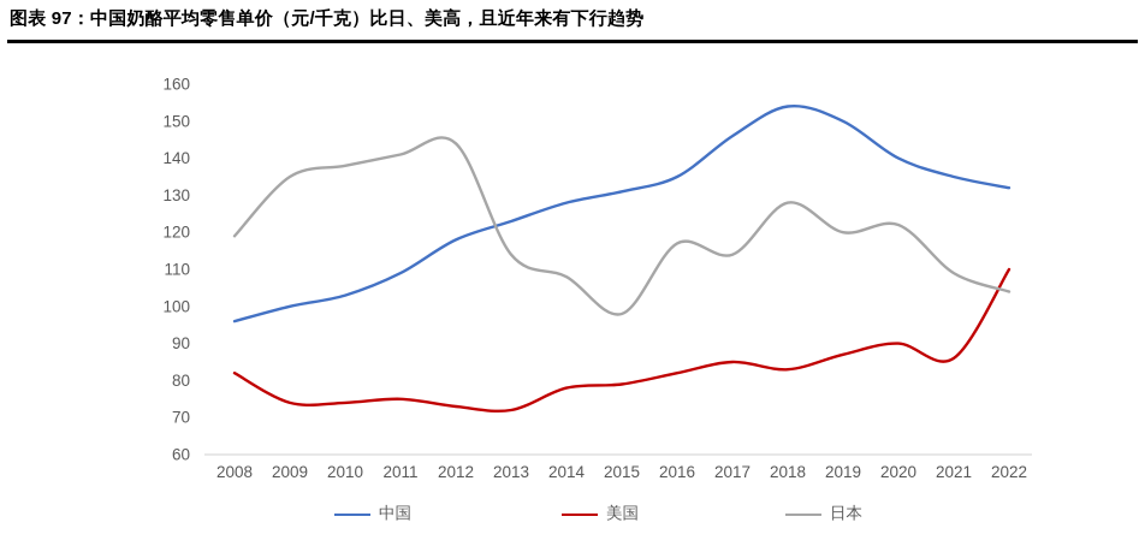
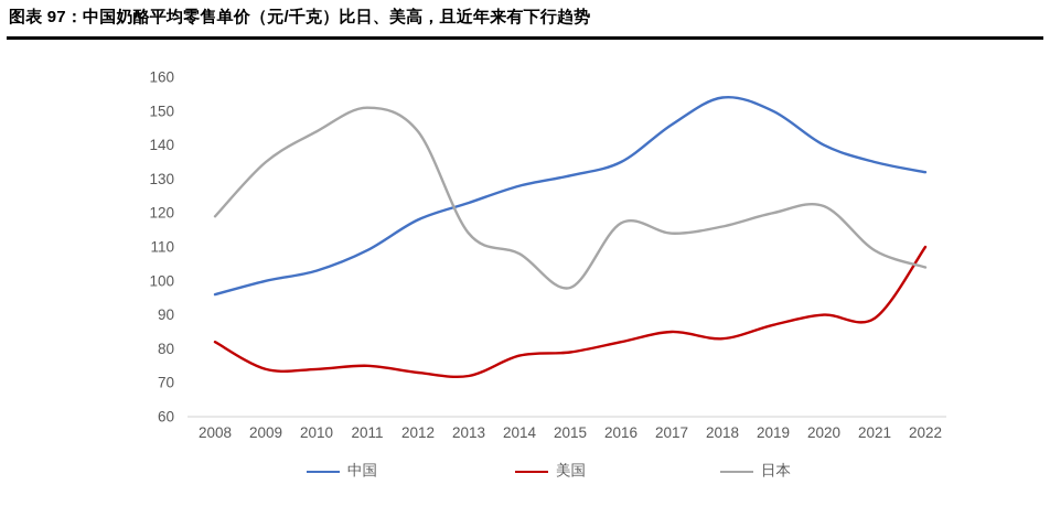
日本/2010: 138 -> 144
日本/2011: 141 -> 151
日本/2018: 128 -> 116
美国/2021: 86 -> 89
